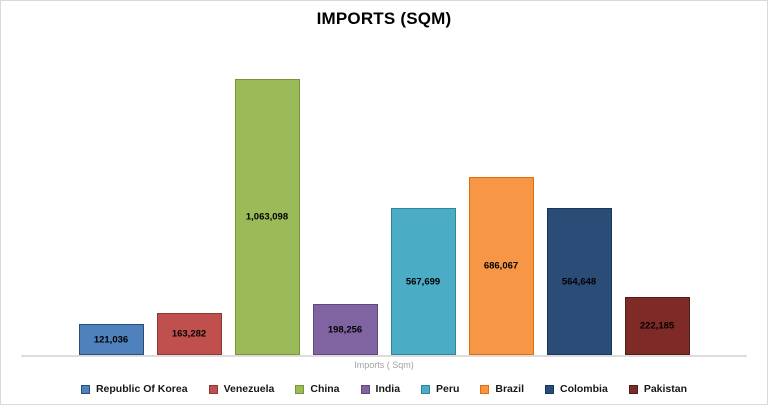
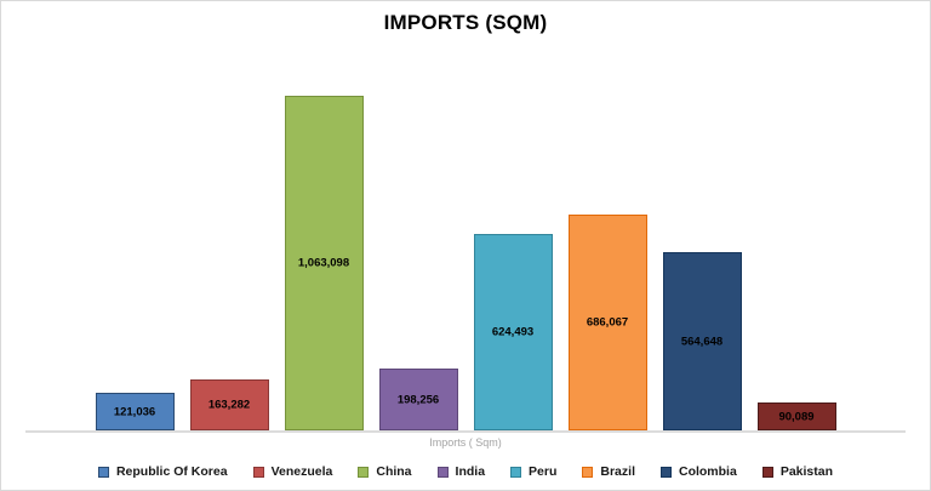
Peru: 567,699 -> 624,493
Pakistan: 222,185 -> 90,089
